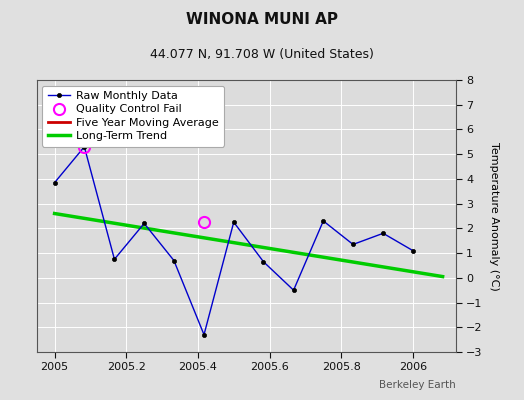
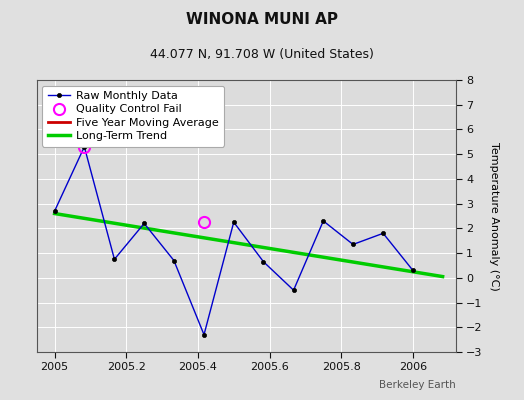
2005: 3.85 -> 2.70
2006: 1.10 -> 0.30
